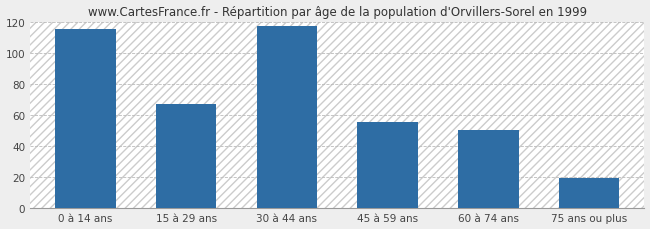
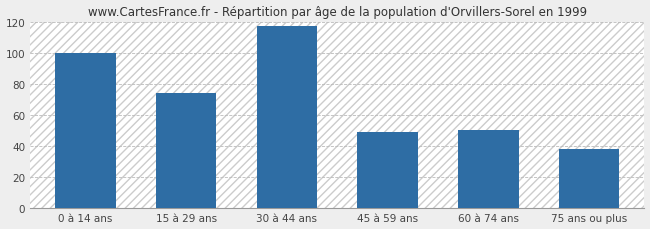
0 à 14 ans: 115 -> 100
15 à 29 ans: 67 -> 74
45 à 59 ans: 55 -> 49
75 ans ou plus: 19 -> 38
